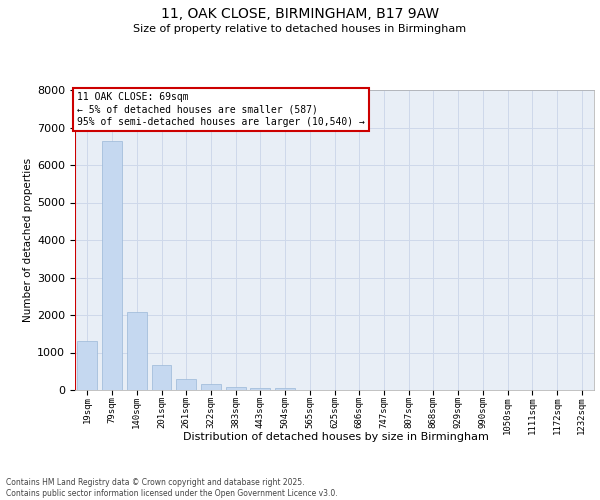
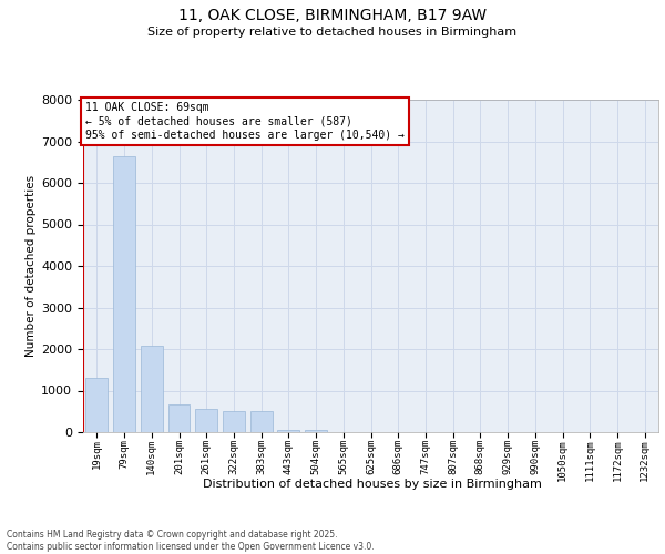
261sqm: 290 -> 550
322sqm: 150 -> 500
383sqm: 90 -> 500
